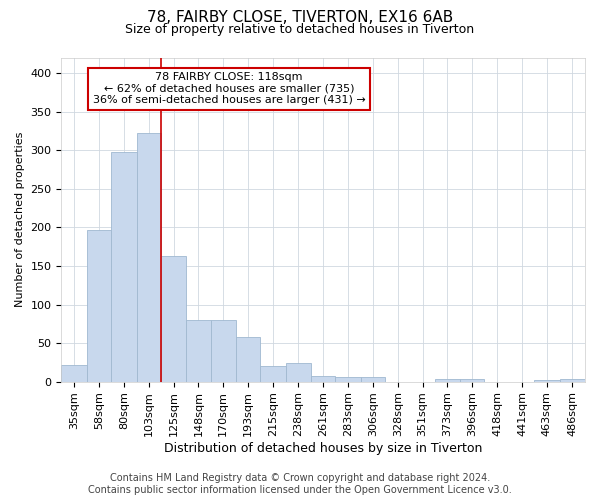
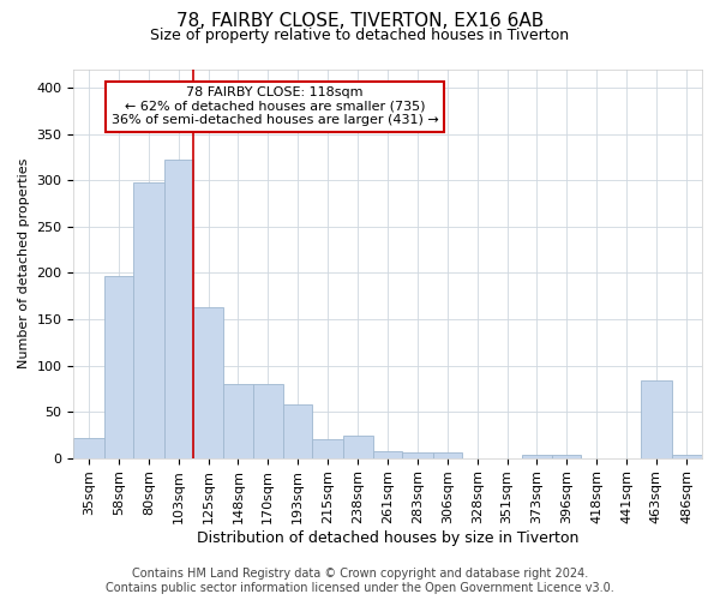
463sqm: 2 -> 84
